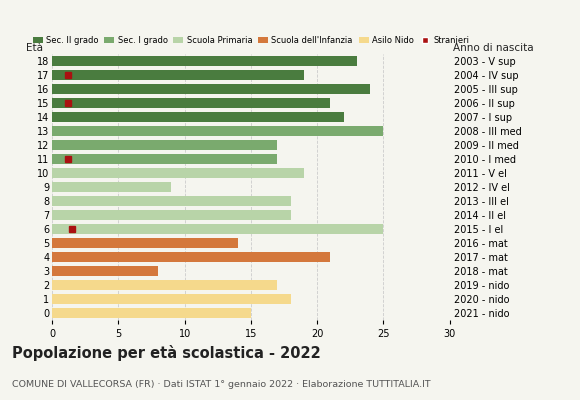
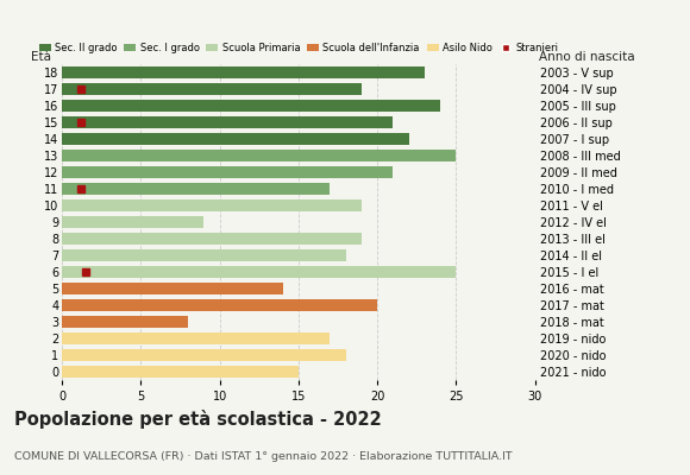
12: 17 -> 21
8: 18 -> 19
4: 21 -> 20
